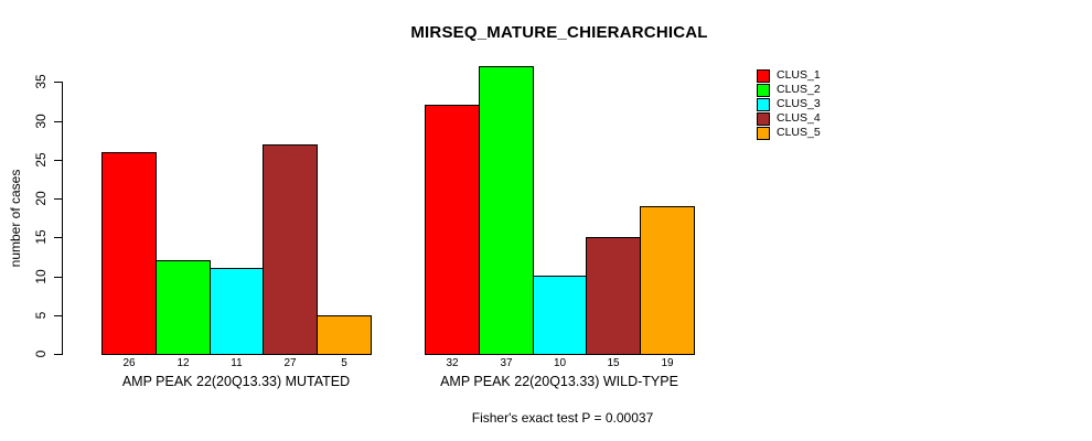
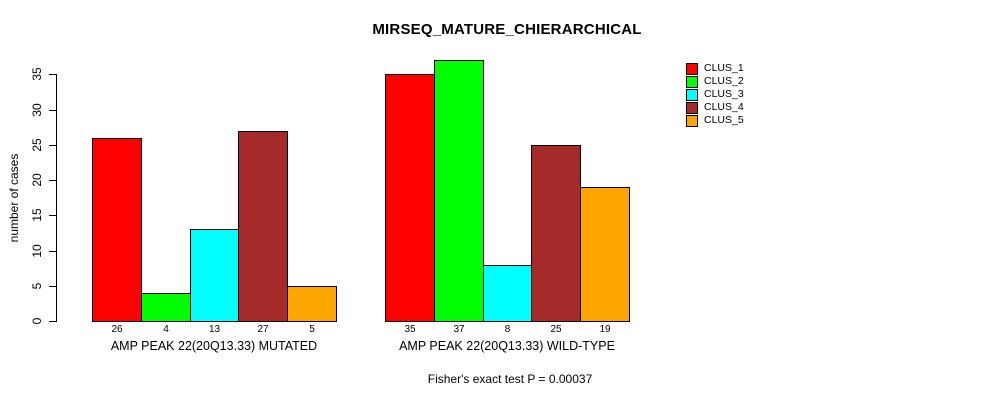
CLUS_2/AMP PEAK 22(20Q13.33) MUTATED: 12 -> 4
CLUS_3/AMP PEAK 22(20Q13.33) MUTATED: 11 -> 13
CLUS_1/AMP PEAK 22(20Q13.33) WILD-TYPE: 32 -> 35
CLUS_3/AMP PEAK 22(20Q13.33) WILD-TYPE: 10 -> 8
CLUS_4/AMP PEAK 22(20Q13.33) WILD-TYPE: 15 -> 25
